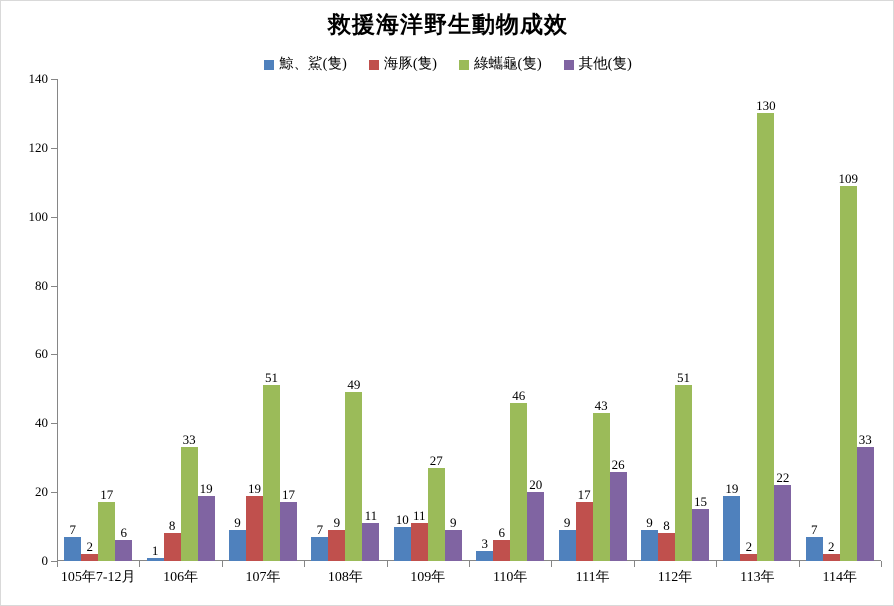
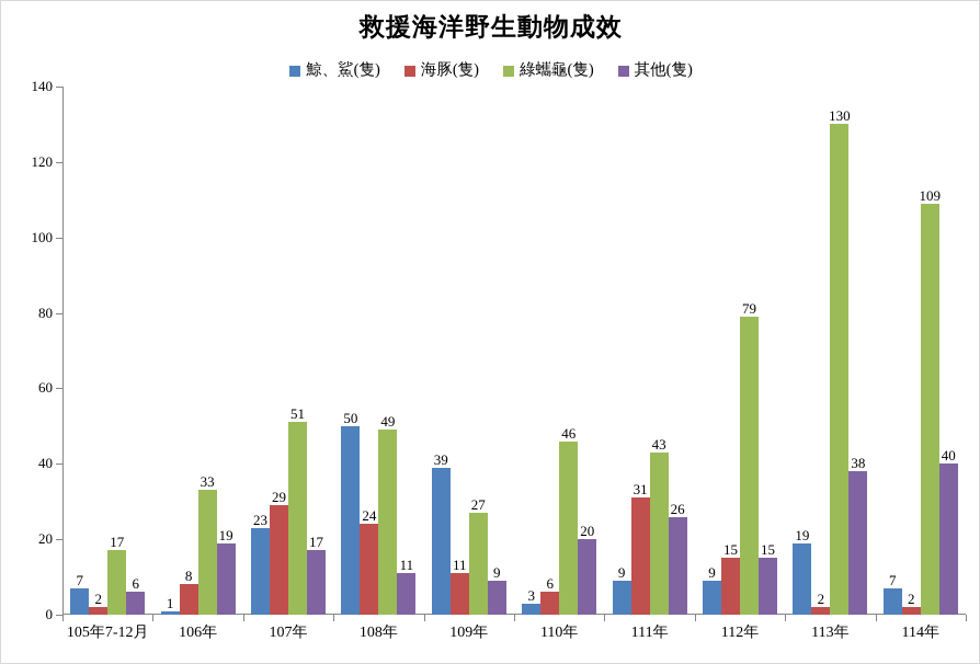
鯨、鯊(隻)/107年: 9 -> 23
海豚(隻)/107年: 19 -> 29
鯨、鯊(隻)/108年: 7 -> 50
海豚(隻)/108年: 9 -> 24
鯨、鯊(隻)/109年: 10 -> 39
海豚(隻)/111年: 17 -> 31
海豚(隻)/112年: 8 -> 15
綠蠵龜(隻)/112年: 51 -> 79
其他(隻)/113年: 22 -> 38
其他(隻)/114年: 33 -> 40
